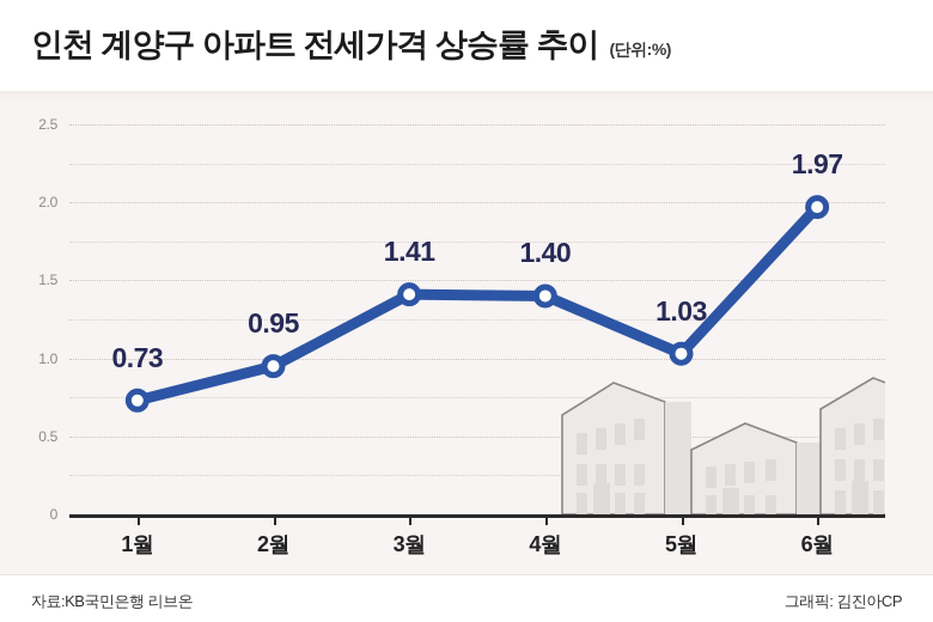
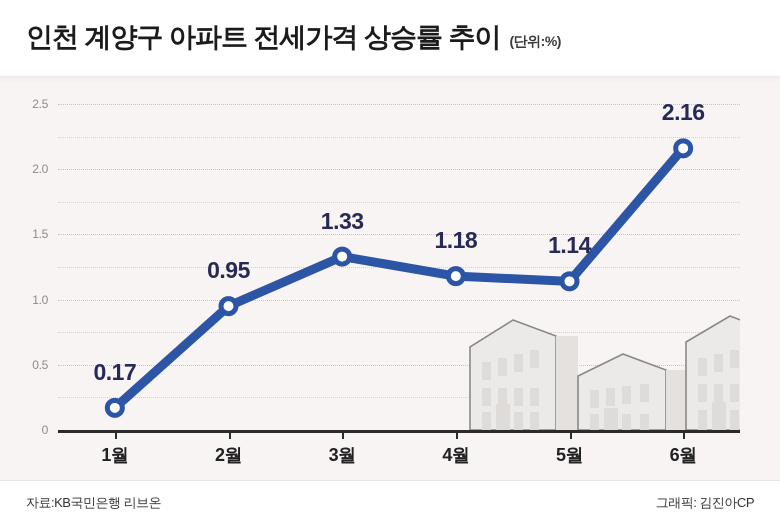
1월: 0.73 -> 0.17
3월: 1.41 -> 1.33
4월: 1.40 -> 1.18
5월: 1.03 -> 1.14
6월: 1.97 -> 2.16
